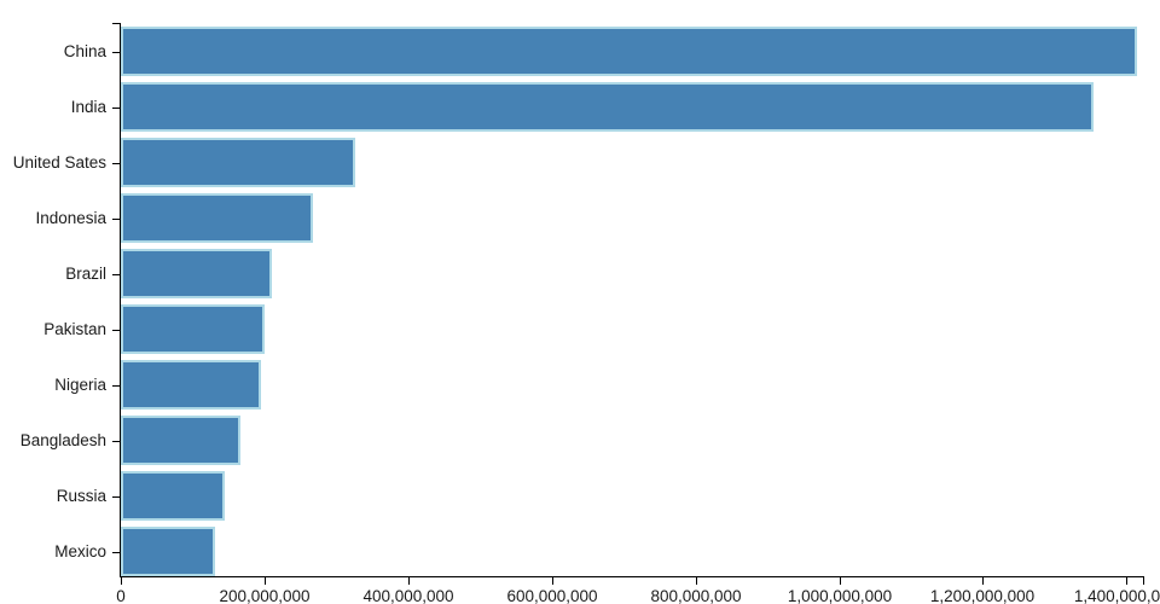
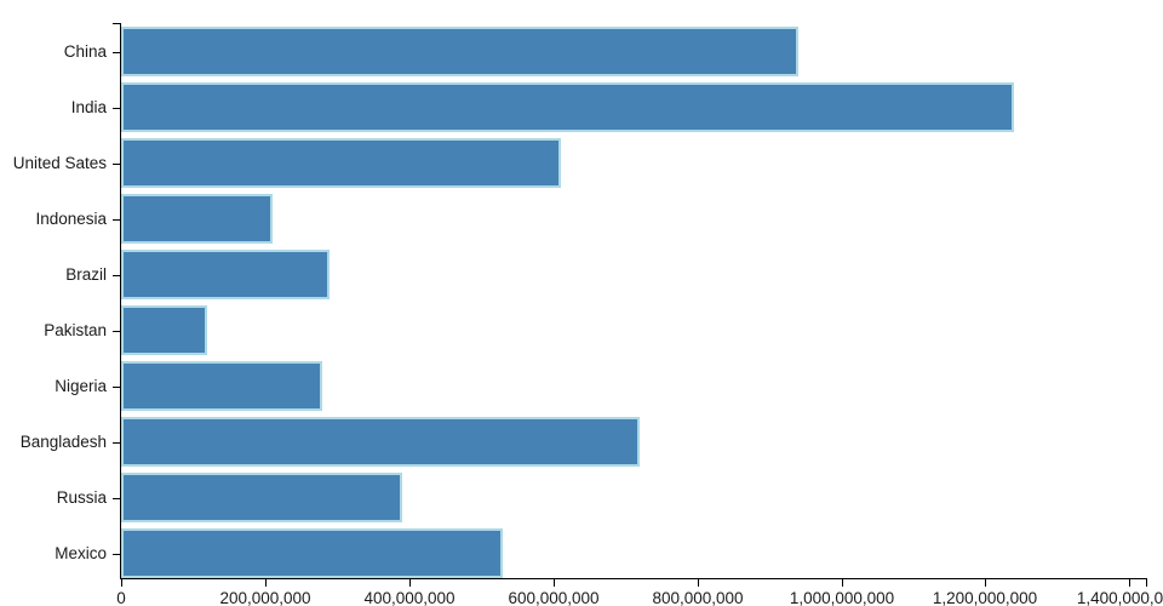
China: 1420000000 -> 940000000
India: 1350000000 -> 1240000000
United Sates: 330000000 -> 610000000
Indonesia: 270000000 -> 210000000
Brazil: 210000000 -> 290000000
Pakistan: 200000000 -> 120000000
Nigeria: 200000000 -> 280000000
Bangladesh: 170000000 -> 720000000
Russia: 140000000 -> 390000000
Mexico: 130000000 -> 530000000
